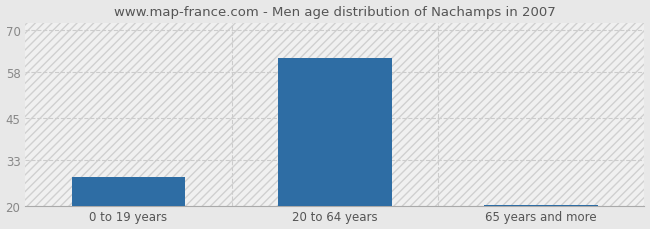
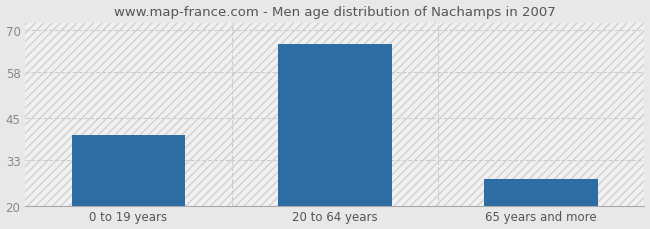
0 to 19 years: 28.0 -> 40.0
20 to 64 years: 62.0 -> 66.0
65 years and more: 20.2 -> 27.5
